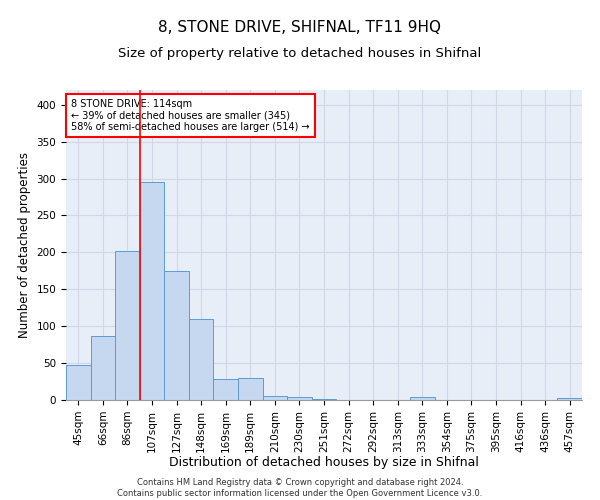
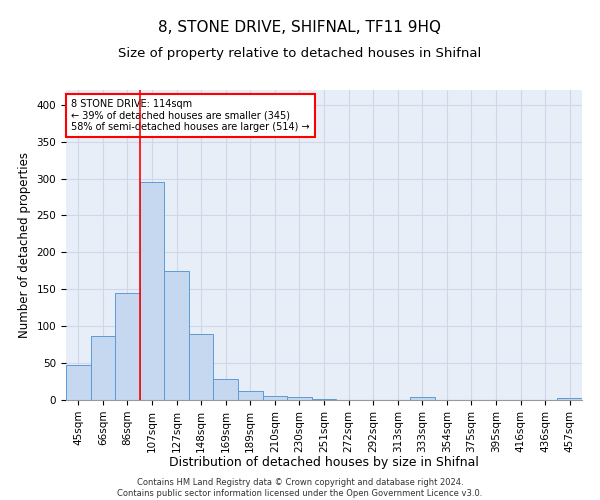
86sqm: 202 -> 145
148sqm: 110 -> 90
189sqm: 30 -> 12
